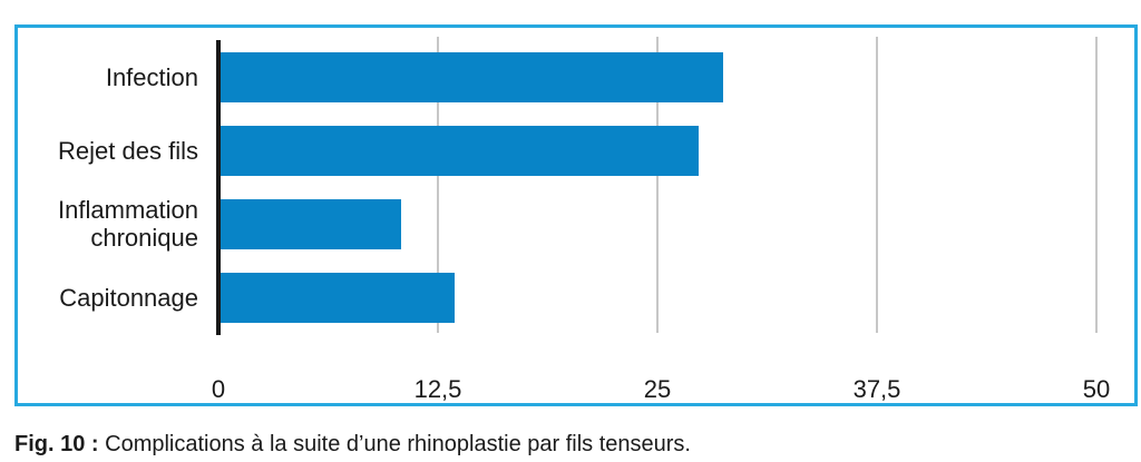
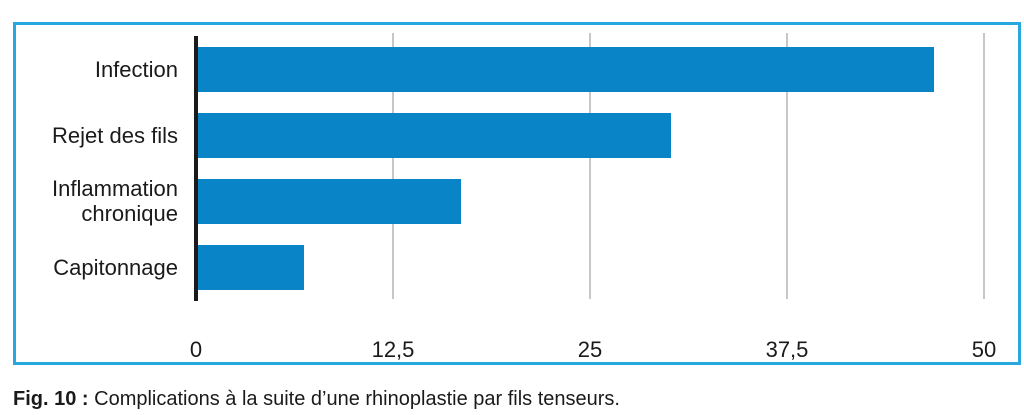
Infection: 28.6 -> 46.7
Rejet des fils: 27.2 -> 30.0
Inflammation chronique: 10.3 -> 16.7
Capitonnage: 13.3 -> 6.7
